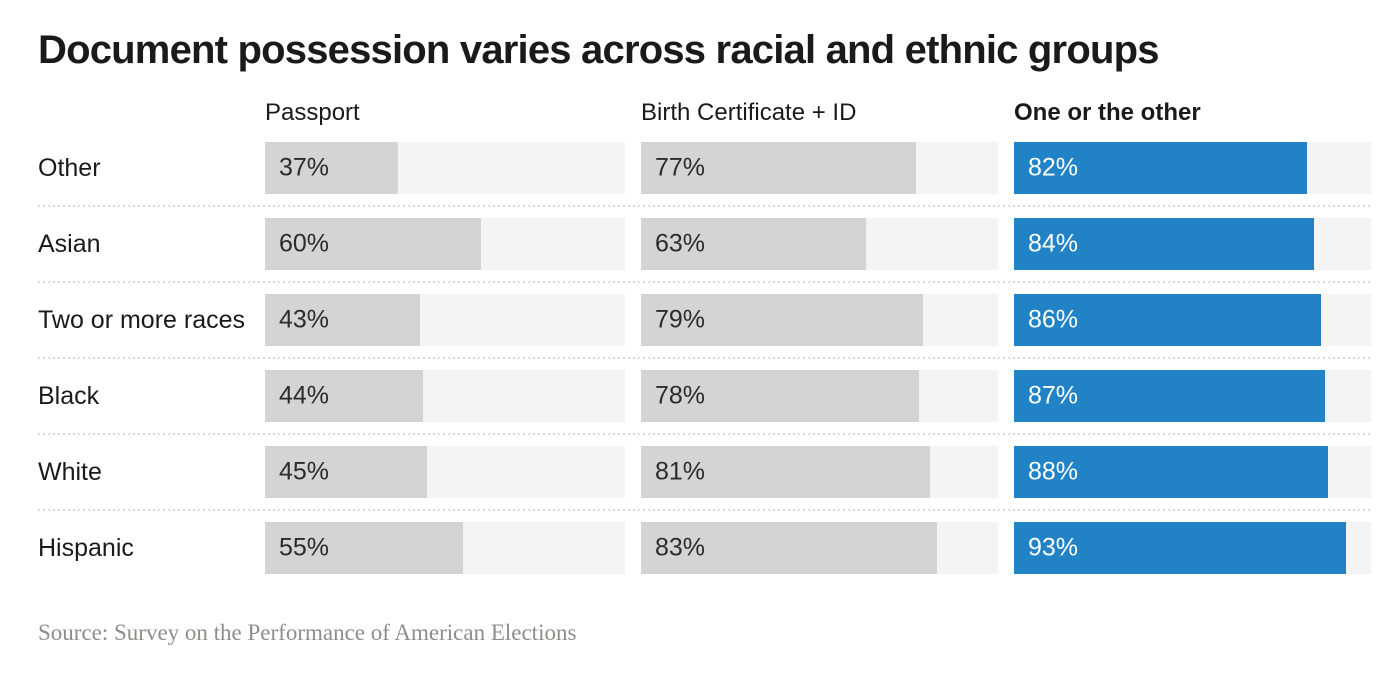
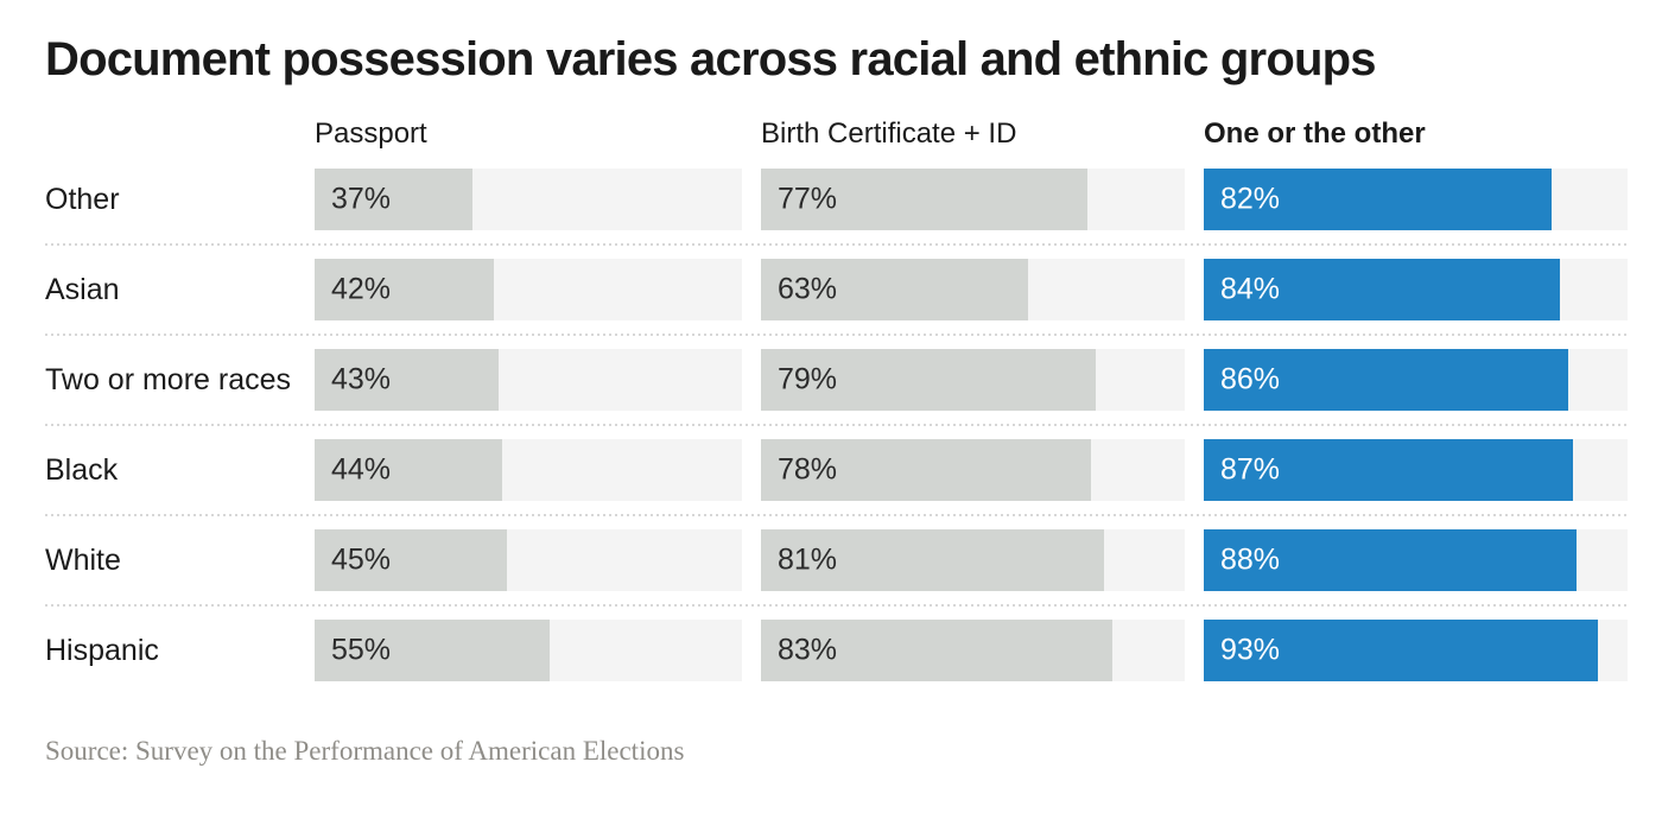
Passport/Asian: 60% -> 42%
